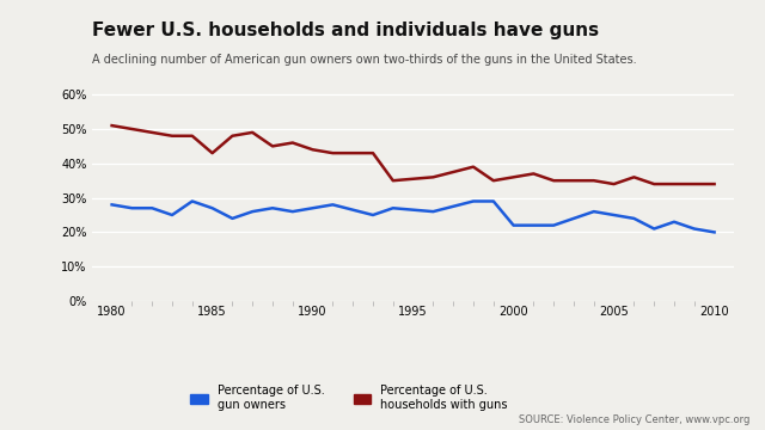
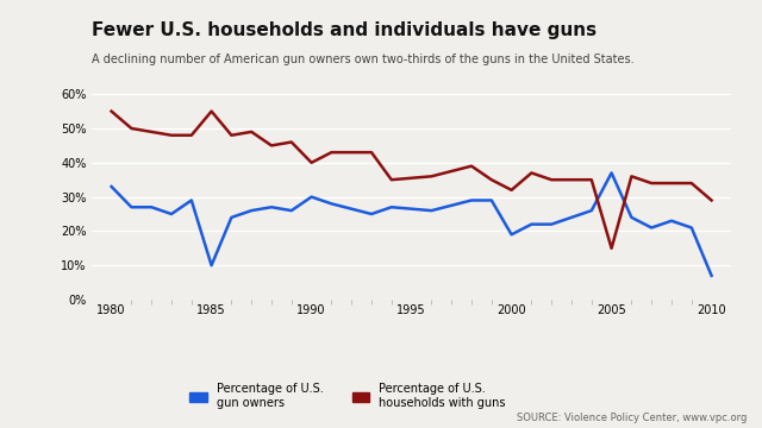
Percentage of U.S. gun owners/1980: 28% -> 33%
Percentage of U.S. households with guns/1980: 51% -> 55%
Percentage of U.S. gun owners/1985: 27% -> 10%
Percentage of U.S. households with guns/1985: 43% -> 55%
Percentage of U.S. gun owners/1990: 27% -> 30%
Percentage of U.S. households with guns/1990: 44% -> 40%
Percentage of U.S. gun owners/2000: 22% -> 19%
Percentage of U.S. households with guns/2000: 36% -> 32%
Percentage of U.S. gun owners/2005: 25% -> 37%
Percentage of U.S. households with guns/2005: 34% -> 15%
Percentage of U.S. gun owners/2010: 20% -> 7%
Percentage of U.S. households with guns/2010: 34% -> 29%
